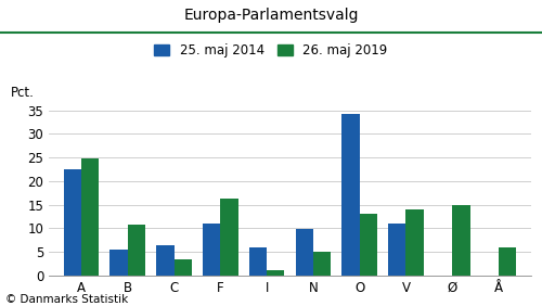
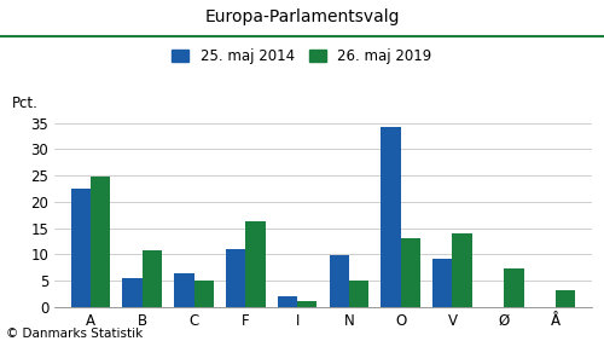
26. maj 2019/C: 3.5 -> 5.1
25. maj 2014/I: 6.0 -> 2.0
25. maj 2014/V: 11.0 -> 9.1
26. maj 2019/Ø: 15.0 -> 7.4
26. maj 2019/Å: 6.0 -> 3.1
